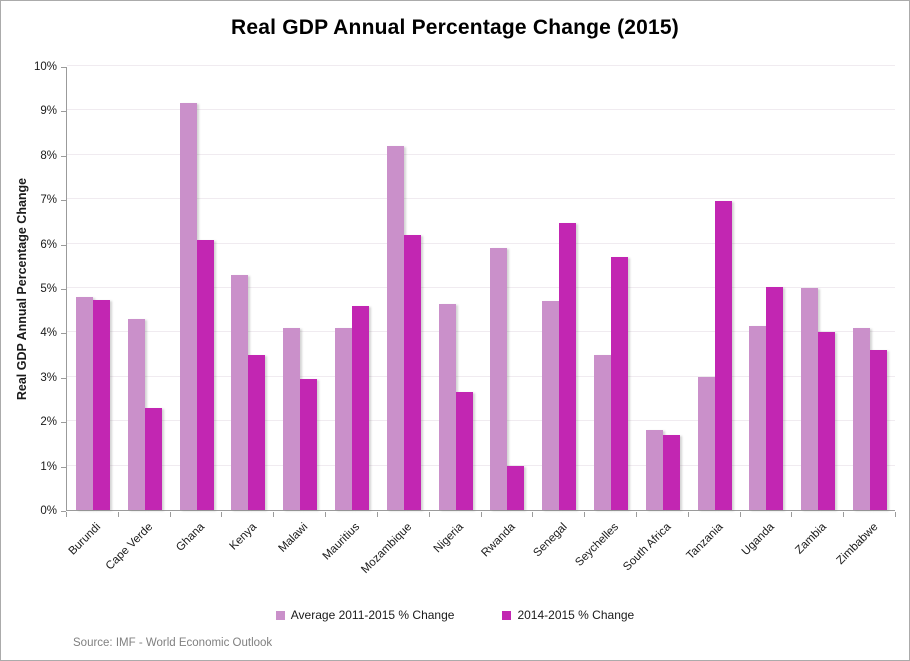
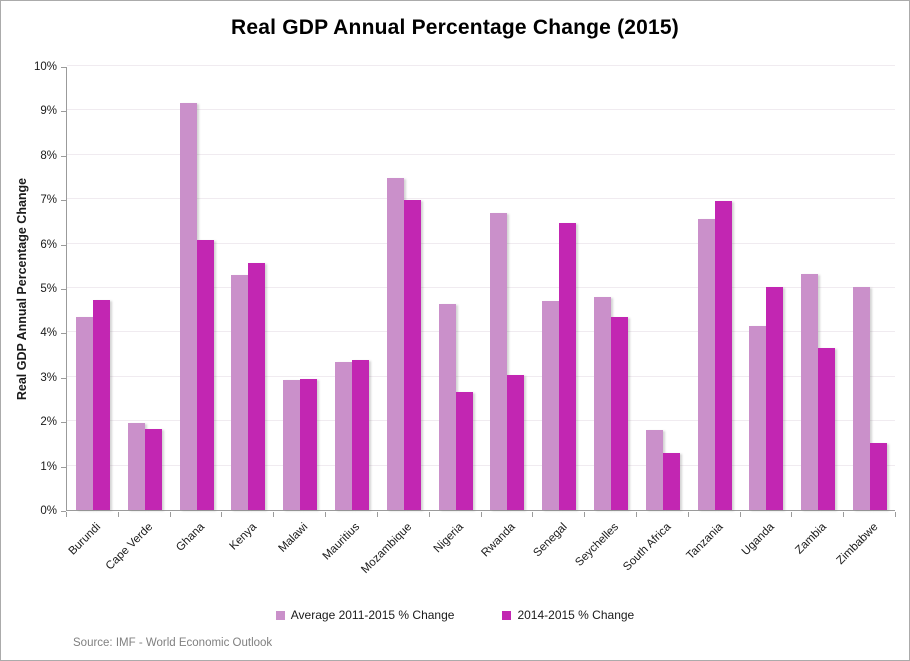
Average 2011-2015 % Change/Burundi: 4.8% -> 4.3%
Average 2011-2015 % Change/Cape Verde: 4.3% -> 2.0%
2014-2015 % Change/Cape Verde: 2.3% -> 1.8%
2014-2015 % Change/Kenya: 3.5% -> 5.6%
Average 2011-2015 % Change/Malawi: 4.1% -> 2.9%
Average 2011-2015 % Change/Mauritius: 4.1% -> 3.3%
2014-2015 % Change/Mauritius: 4.6% -> 3.4%
Average 2011-2015 % Change/Mozambique: 8.2% -> 7.5%
2014-2015 % Change/Mozambique: 6.2% -> 7.0%
Average 2011-2015 % Change/Rwanda: 5.9% -> 6.7%
2014-2015 % Change/Rwanda: 1.0% -> 3.0%
Average 2011-2015 % Change/Seychelles: 3.5% -> 4.8%
2014-2015 % Change/Seychelles: 5.7% -> 4.3%
2014-2015 % Change/South Africa: 1.7% -> 1.3%
Average 2011-2015 % Change/Tanzania: 3.0% -> 6.5%
Average 2011-2015 % Change/Zambia: 5.0% -> 5.3%
2014-2015 % Change/Zambia: 4.0% -> 3.6%
Average 2011-2015 % Change/Zimbabwe: 4.1% -> 5.0%
2014-2015 % Change/Zimbabwe: 3.6% -> 1.5%
